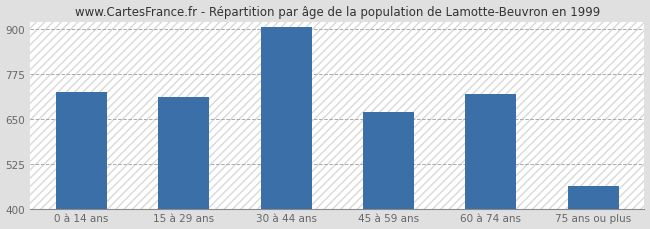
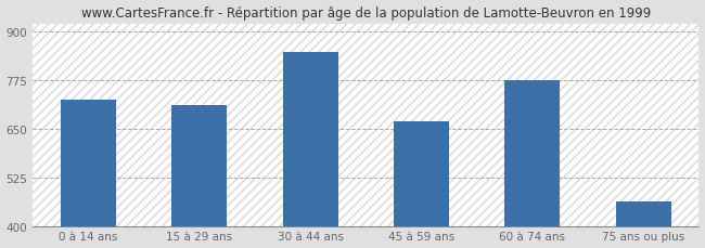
30 à 44 ans: 905 -> 845
60 à 74 ans: 718 -> 775
